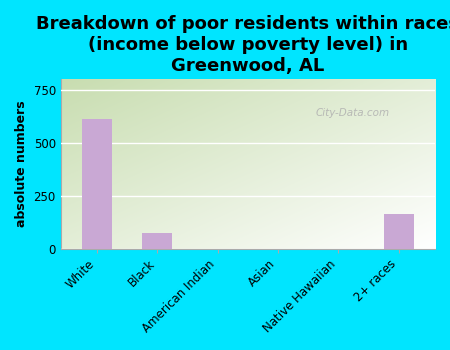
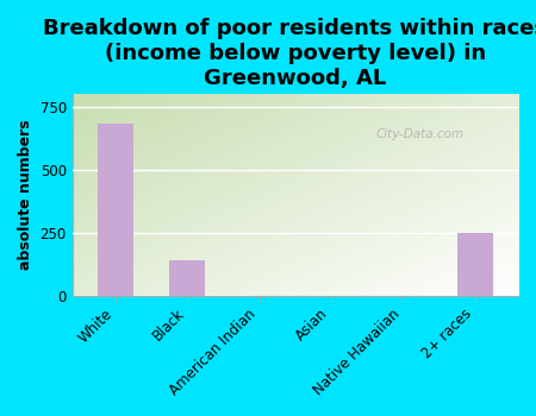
White: 610 -> 680
Black: 75 -> 140
2+ races: 165 -> 250
